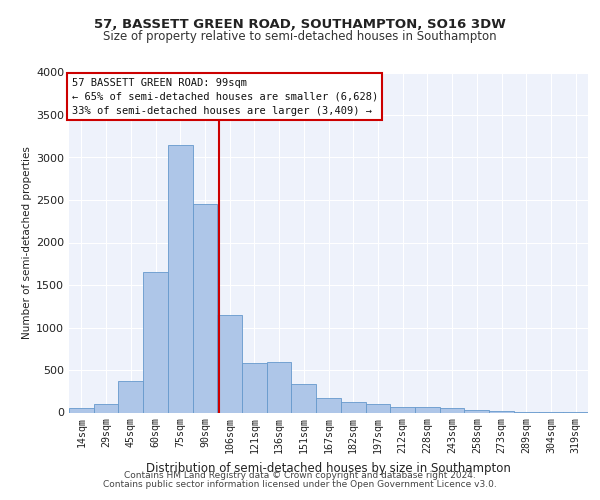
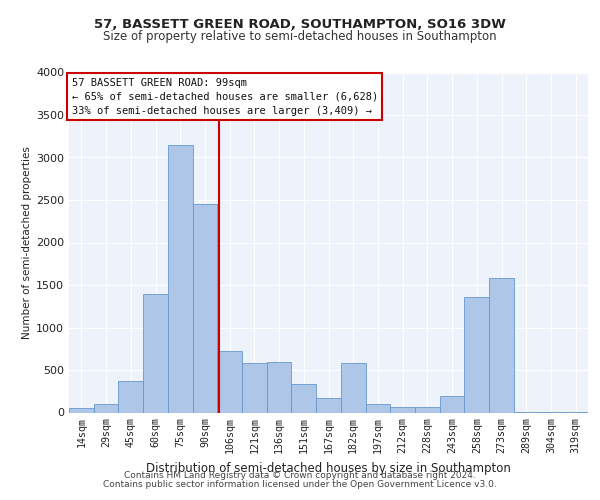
60sqm: 1650 -> 1400
106sqm: 1150 -> 720
182sqm: 120 -> 580
243sqm: 50 -> 200
258sqm: 30 -> 1360
273sqm: 20 -> 1580
